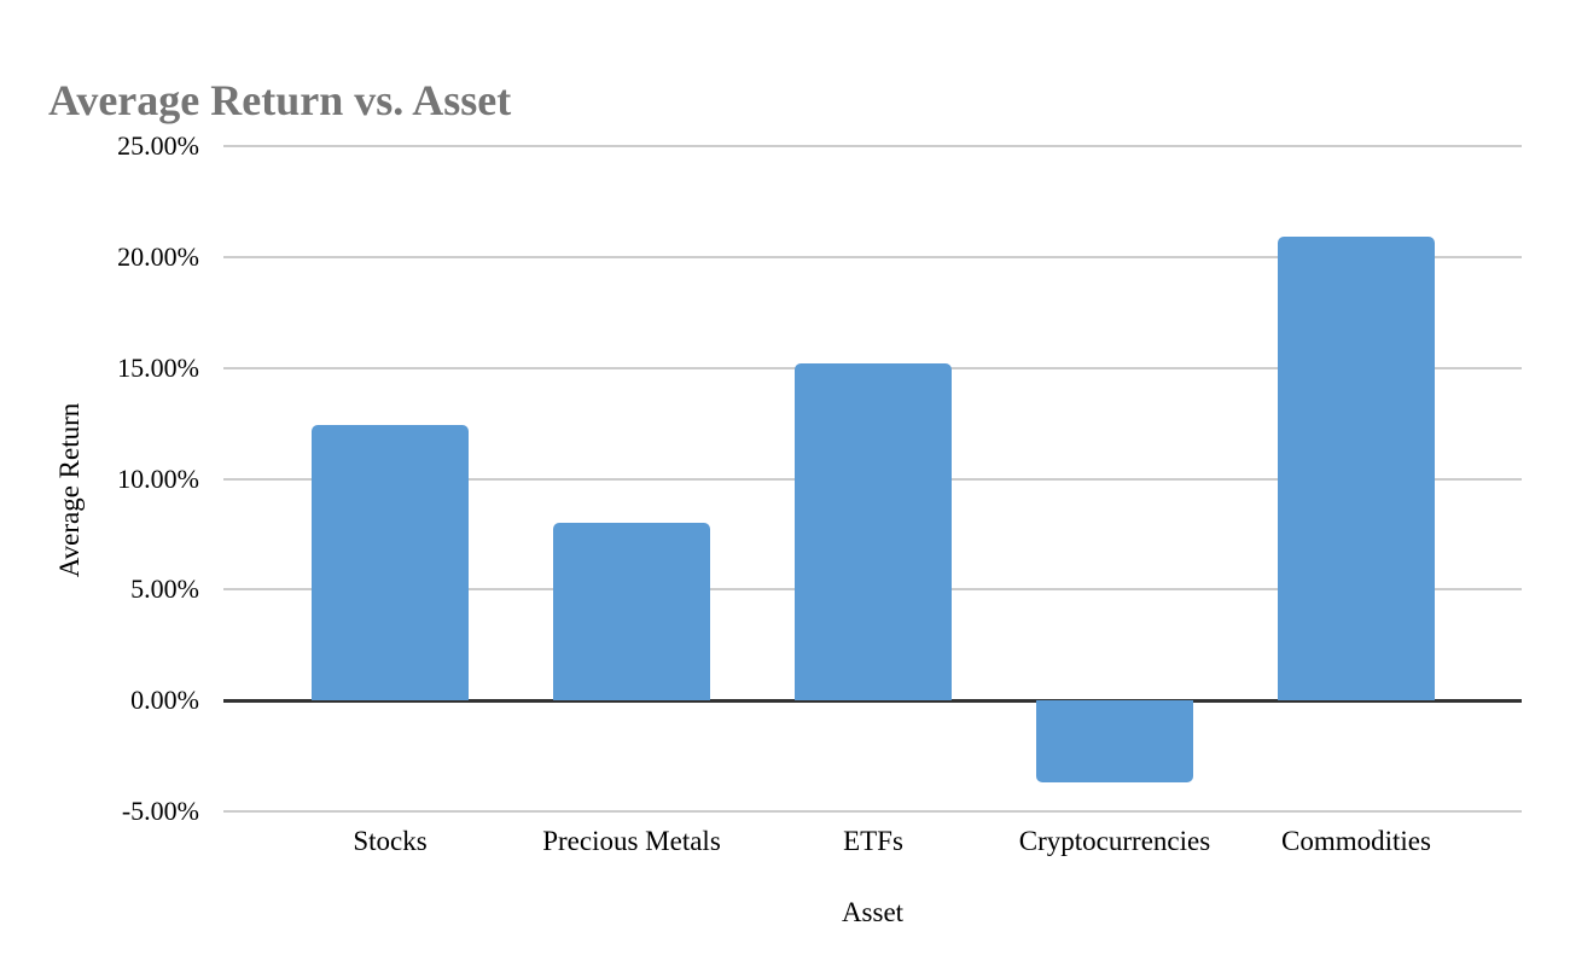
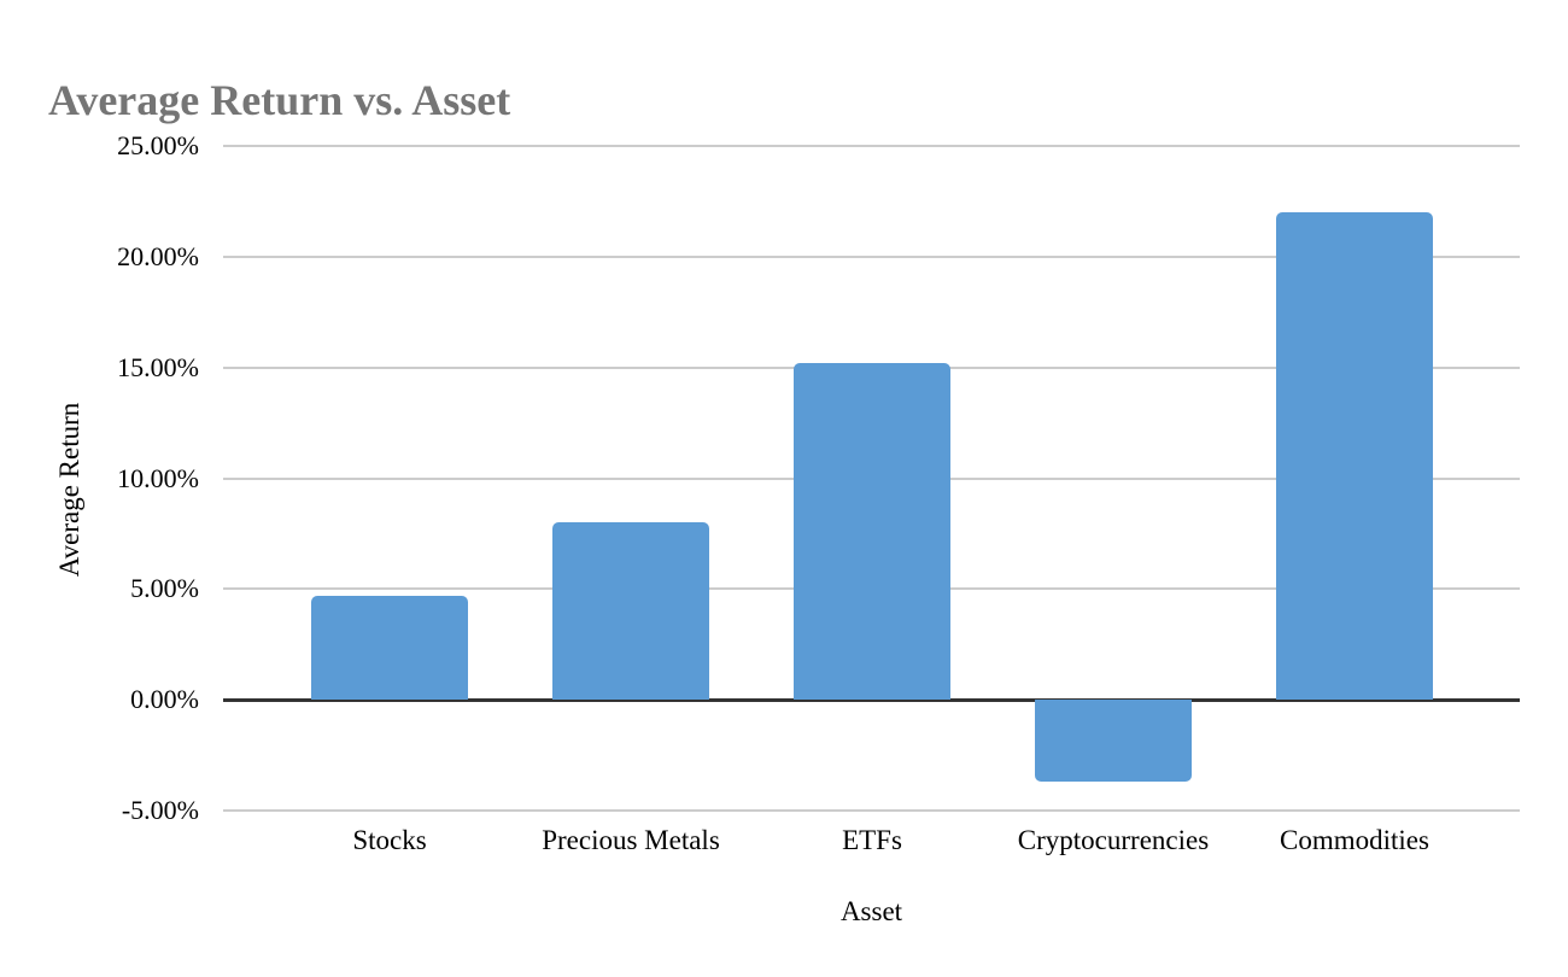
Stocks: 12.4% -> 4.7%
Commodities: 20.9% -> 22.0%
